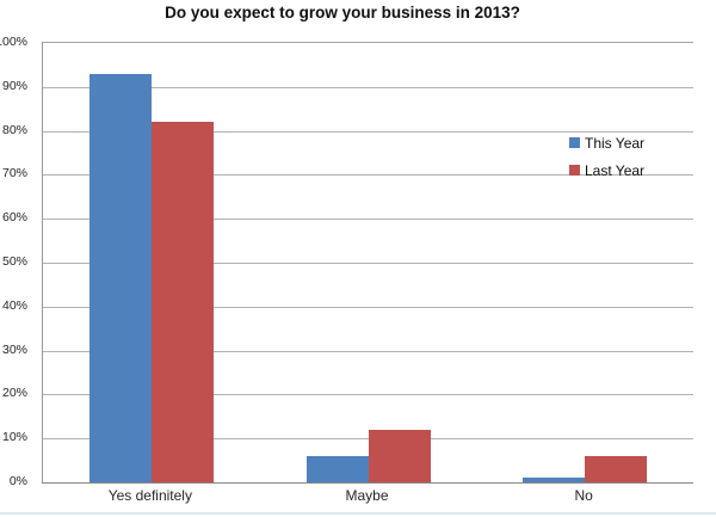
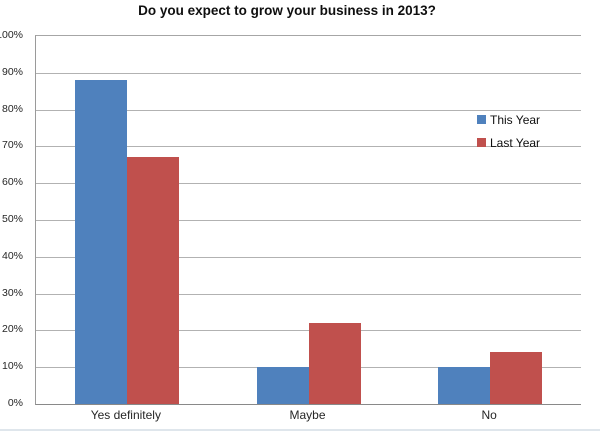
This Year/Yes definitely: 93% -> 88%
Last Year/Yes definitely: 82% -> 67%
This Year/Maybe: 6% -> 10%
Last Year/Maybe: 12% -> 22%
This Year/No: 1% -> 10%
Last Year/No: 6% -> 14%
